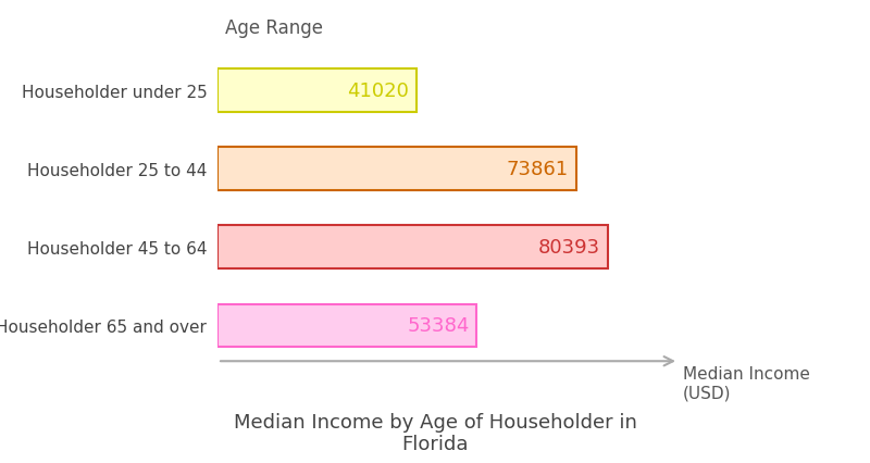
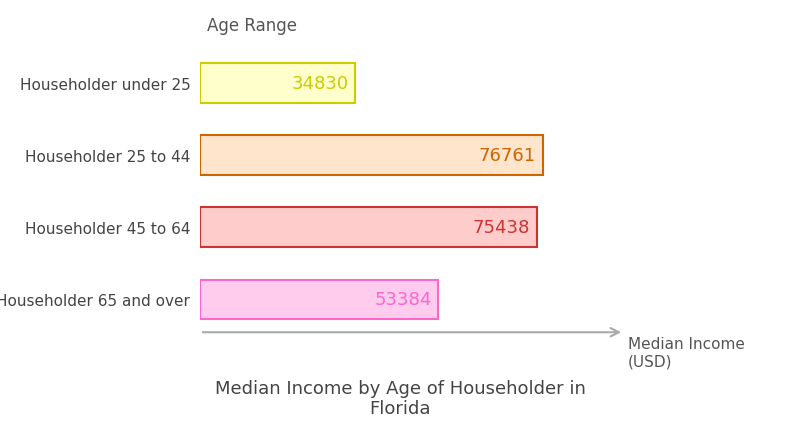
Householder under 25: 41020 -> 34830
Householder 25 to 44: 73861 -> 76761
Householder 45 to 64: 80393 -> 75438
